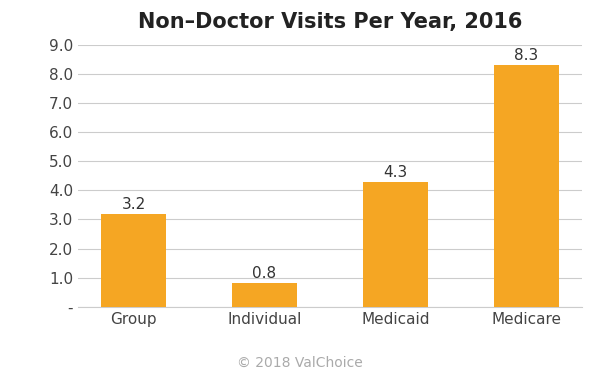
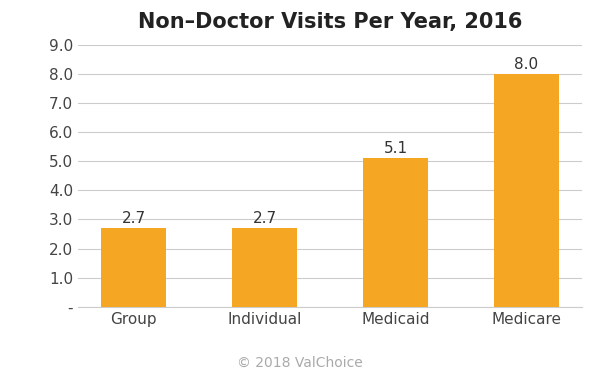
Group: 3.2 -> 2.7
Individual: 0.8 -> 2.7
Medicaid: 4.3 -> 5.1
Medicare: 8.3 -> 8.0
